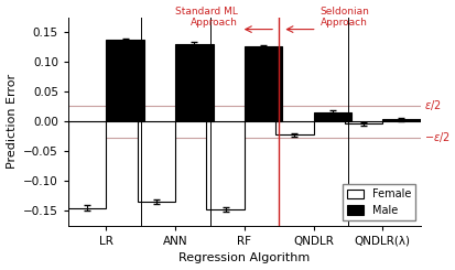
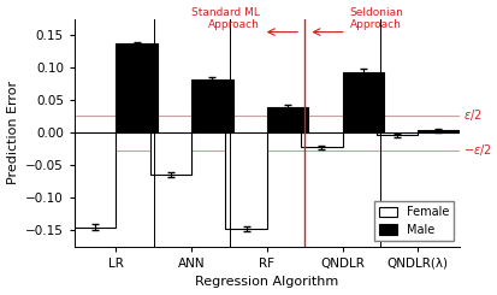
Female/ANN: -0.135 -> -0.064
Male/ANN: 0.131 -> 0.082
Male/RF: 0.126 -> 0.040
Male/QNDLR: 0.016 -> 0.094
